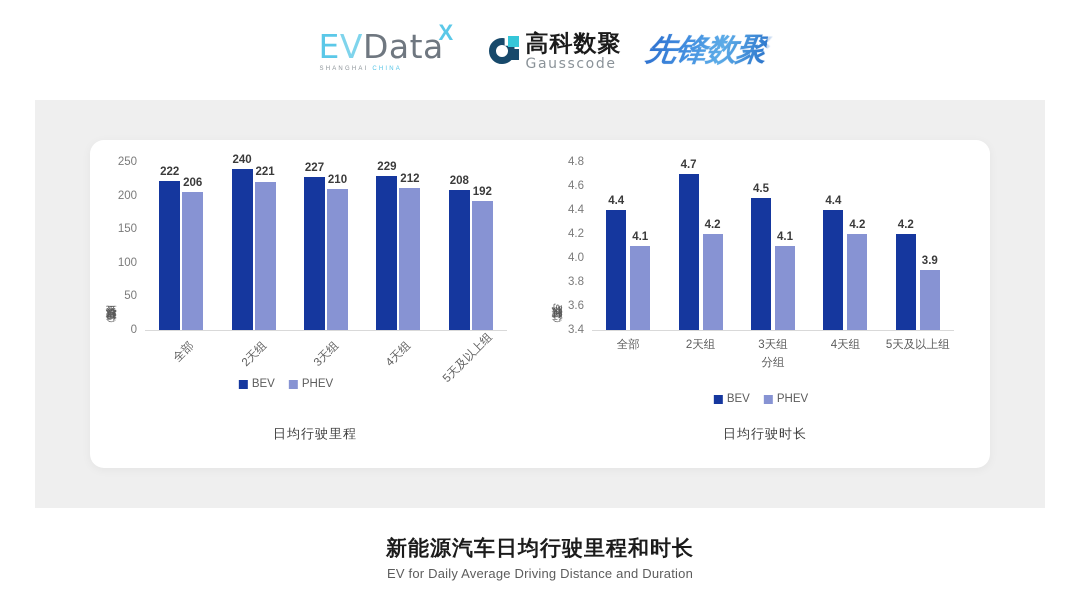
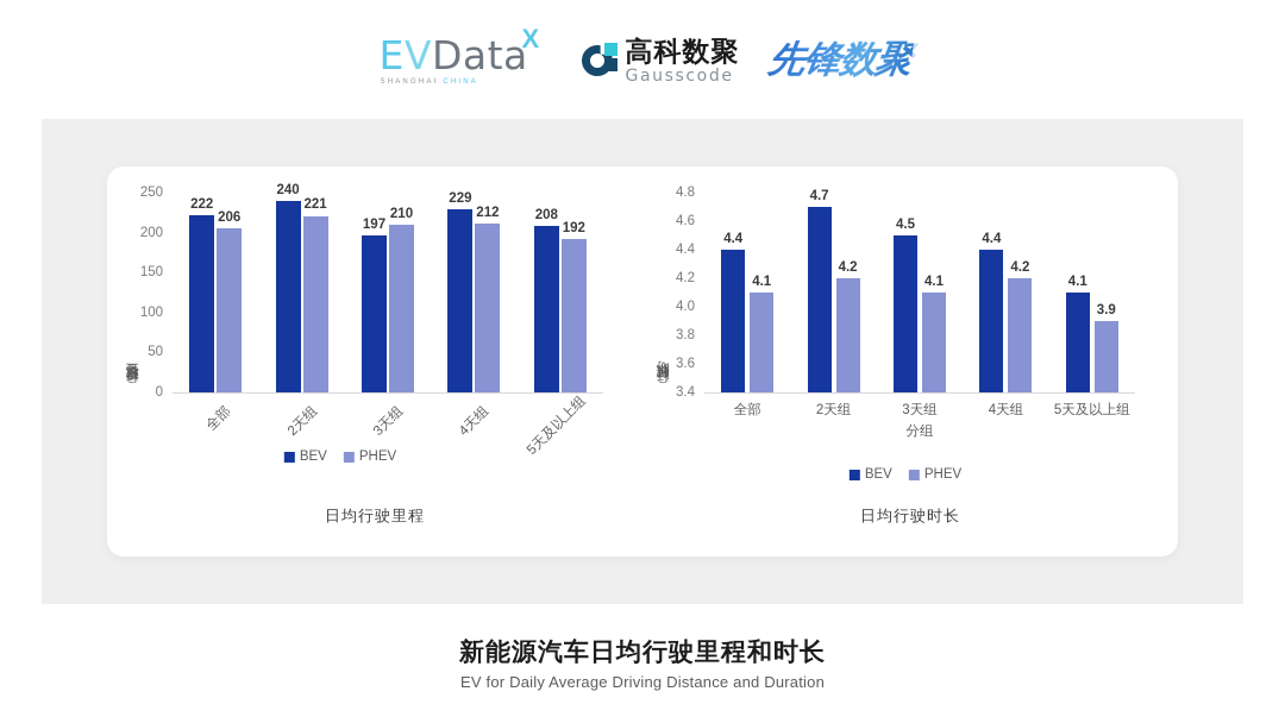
日均行驶里程/BEV/3天组: 227 -> 197
日均行驶时长/BEV/5天及以上组: 4.2 -> 4.1
